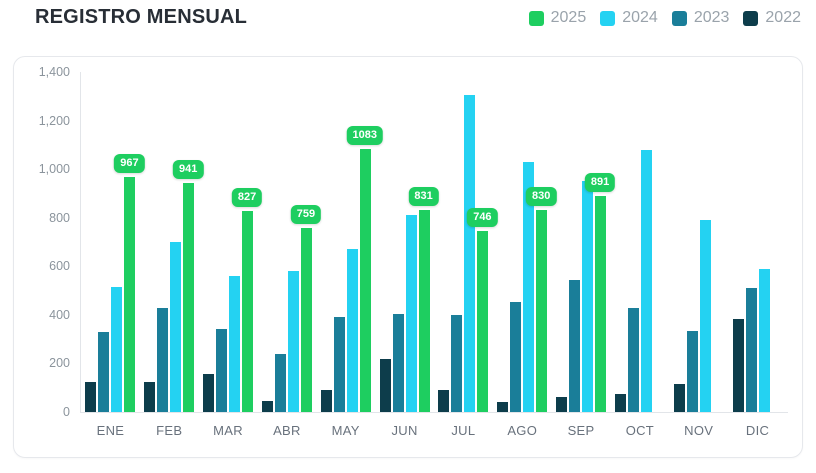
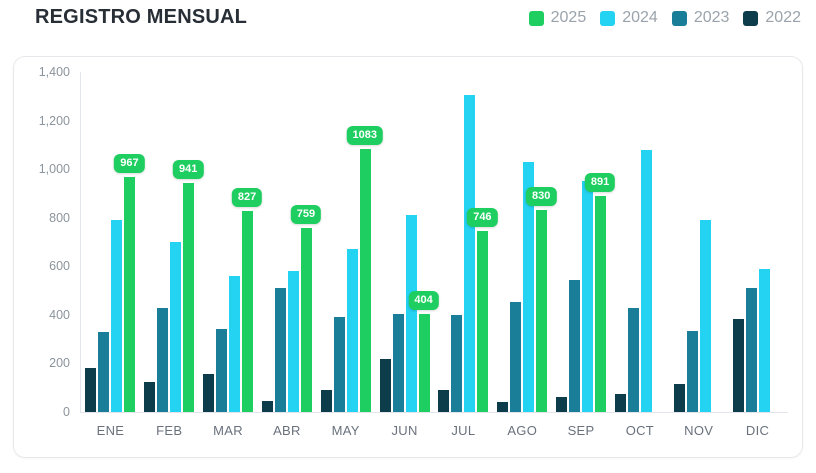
2022/ENE: 120 -> 180
2024/ENE: 520 -> 790
2023/ABR: 240 -> 510
2025/JUN: 831 -> 404
